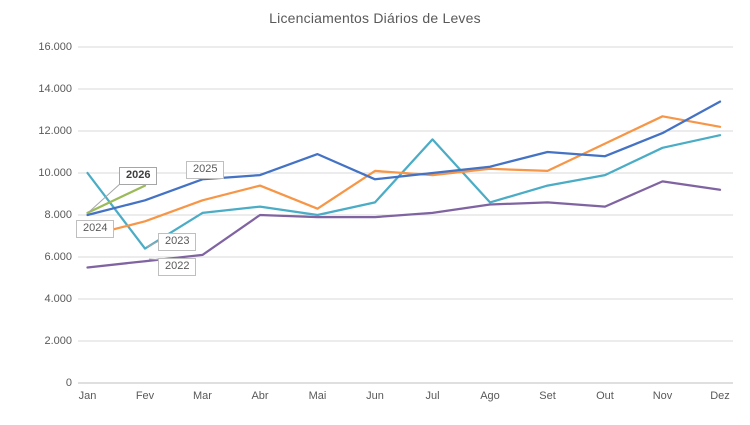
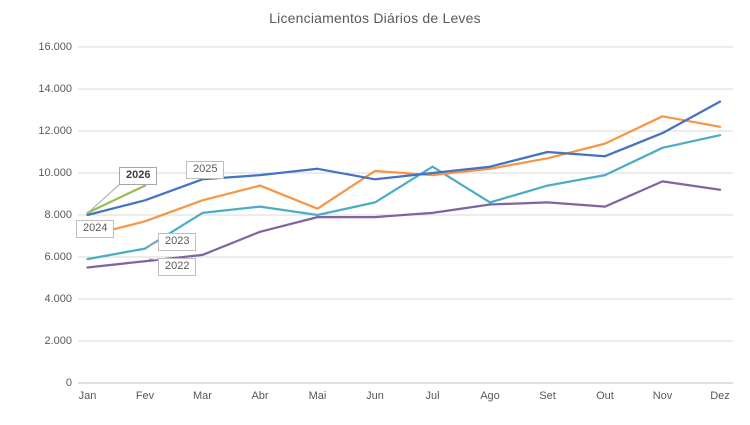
2023/Jan: 10000 -> 5900
2022/Abr: 8000 -> 7200
2025/Mai: 10900 -> 10200
2023/Jul: 11600 -> 10300
2024/Set: 10100 -> 10700
